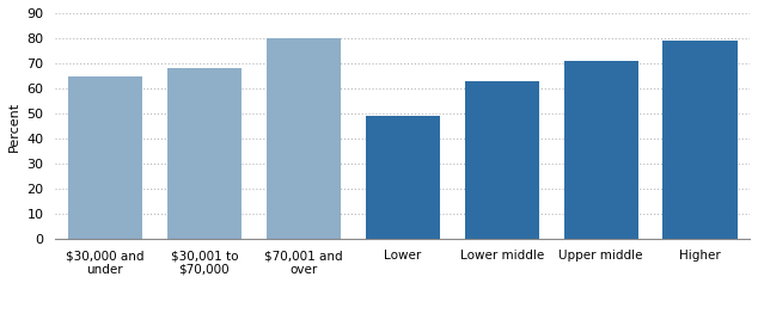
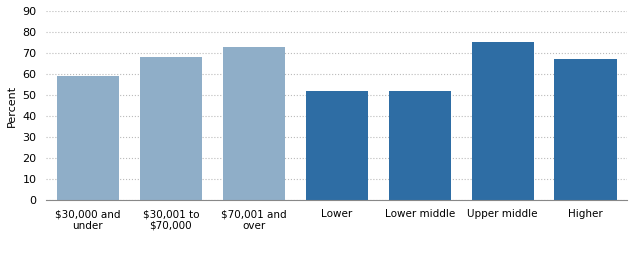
$30,000 and under: 65 -> 59
$70,001 and over: 80 -> 73
Lower: 49 -> 52
Lower middle: 63 -> 52
Upper middle: 71 -> 75
Higher: 79 -> 67
